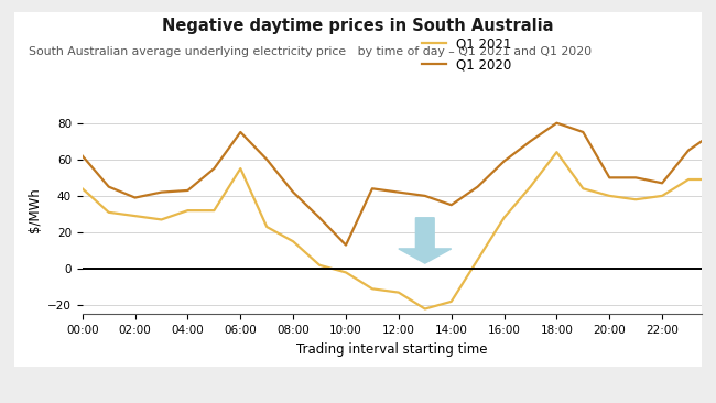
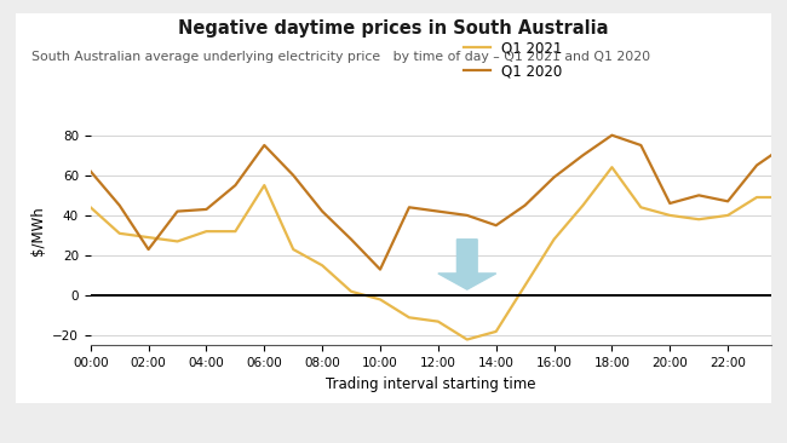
Q1 2020/02:00: 39 -> 23
Q1 2020/20:00: 50 -> 46
